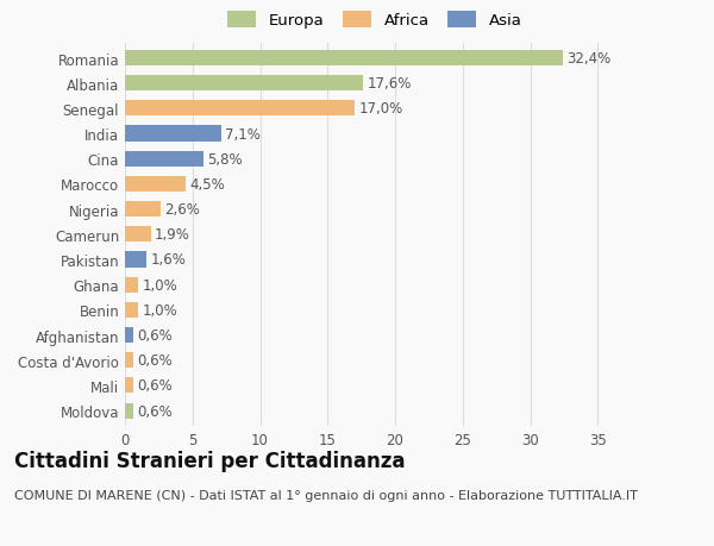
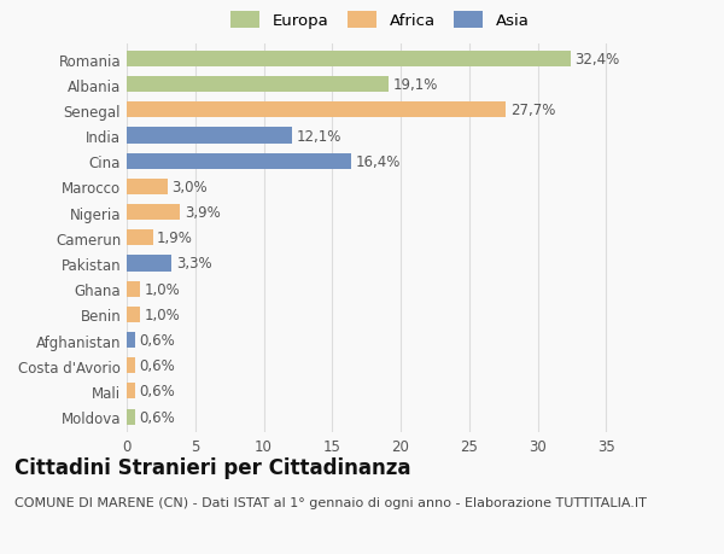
Albania: 17,6% -> 19,1%
Senegal: 17,0% -> 27,7%
India: 7,1% -> 12,1%
Cina: 5,8% -> 16,4%
Marocco: 4,5% -> 3,0%
Nigeria: 2,6% -> 3,9%
Pakistan: 1,6% -> 3,3%
